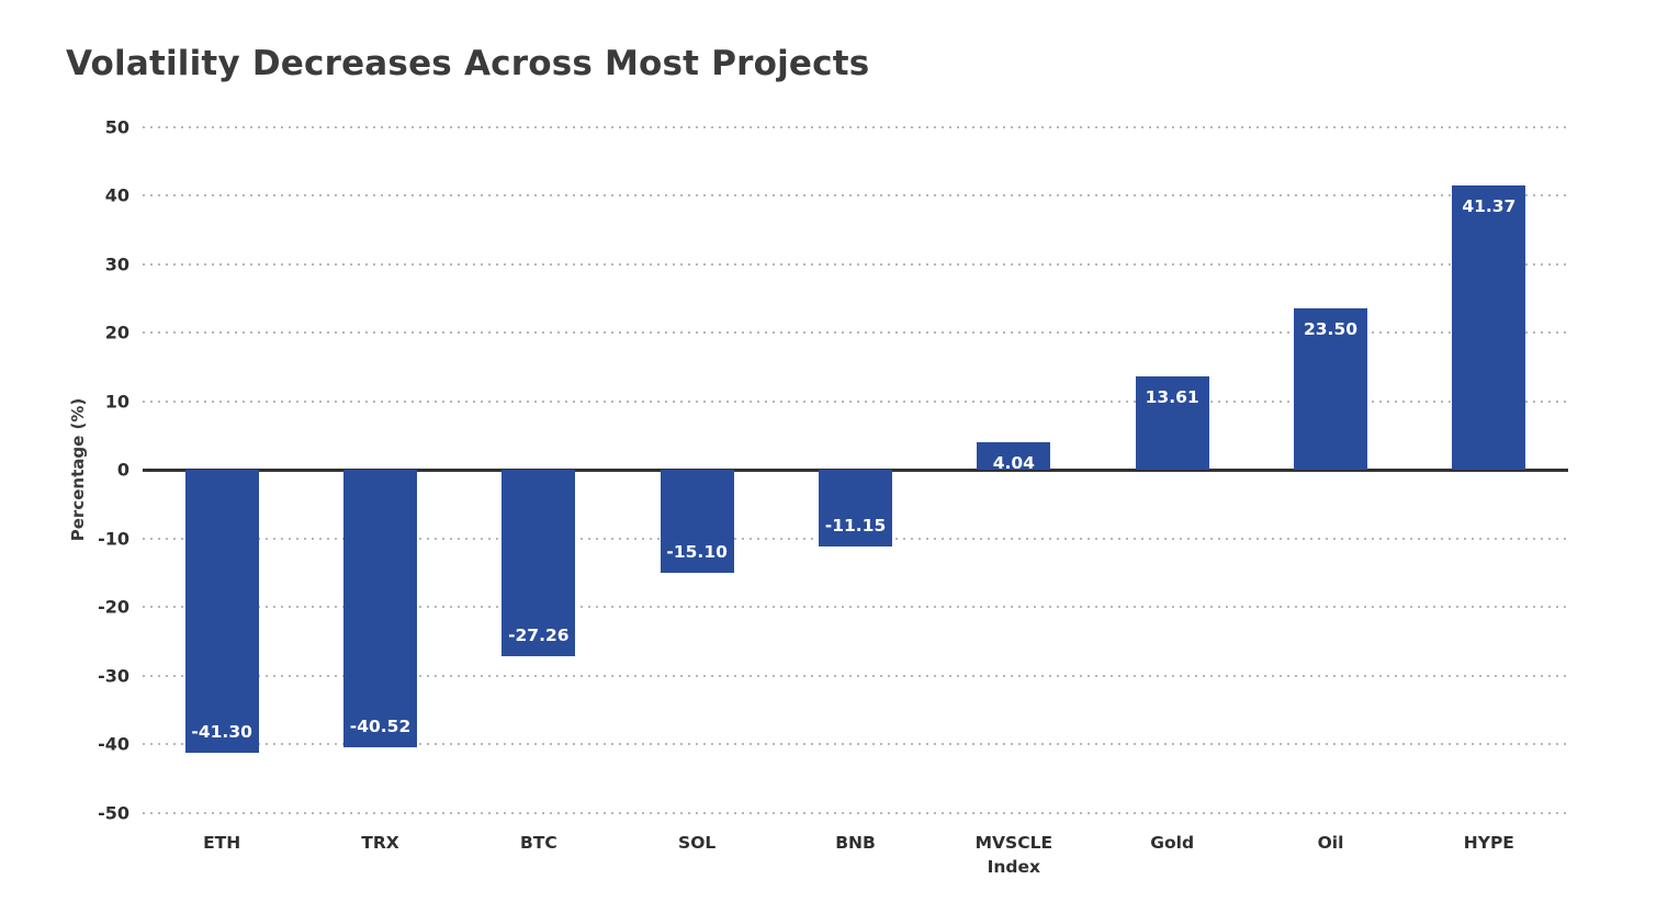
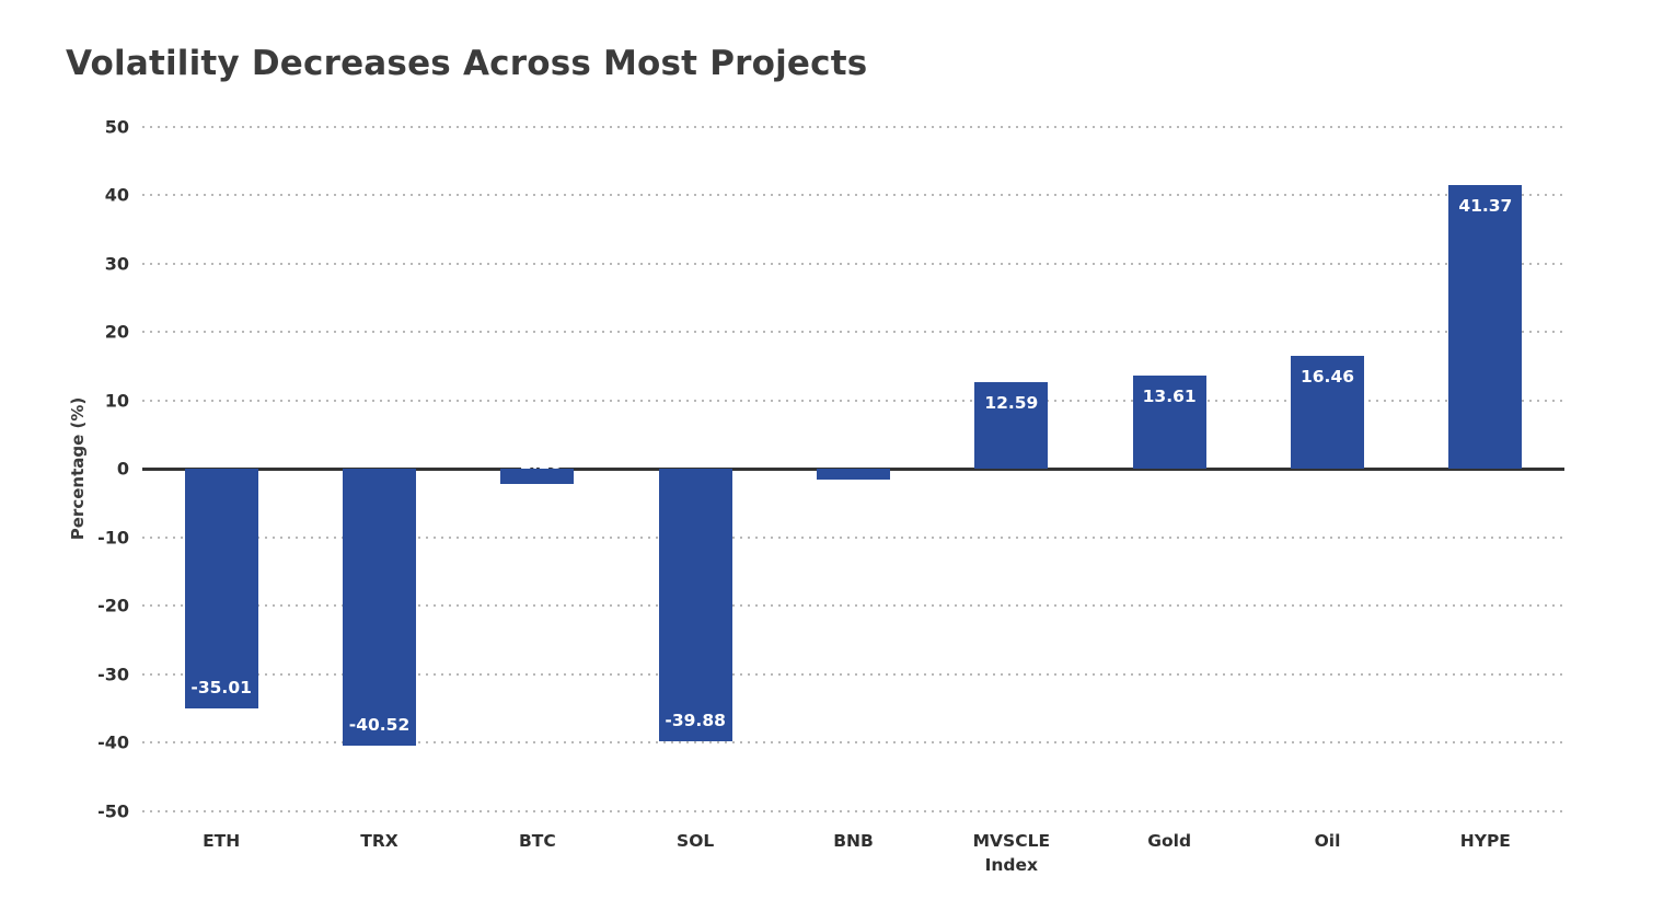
ETH: -41.30 -> -35.01
BTC: -27.26 -> -2.28
SOL: -15.10 -> -39.88
BNB: -11.15 -> -0.55
MVSCLE Index: 4.04 -> 12.59
Oil: 23.50 -> 16.46
